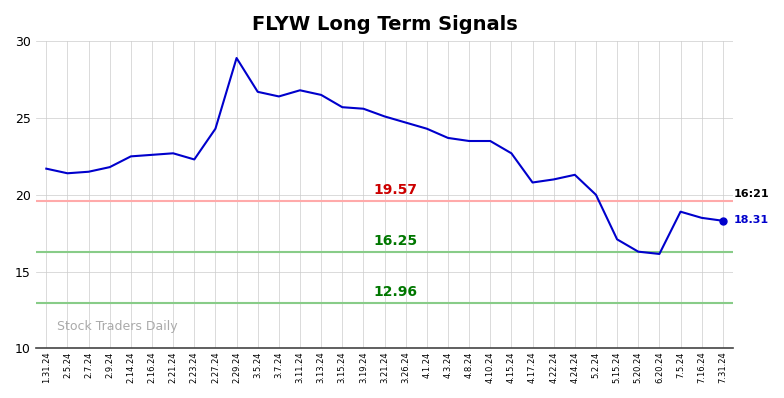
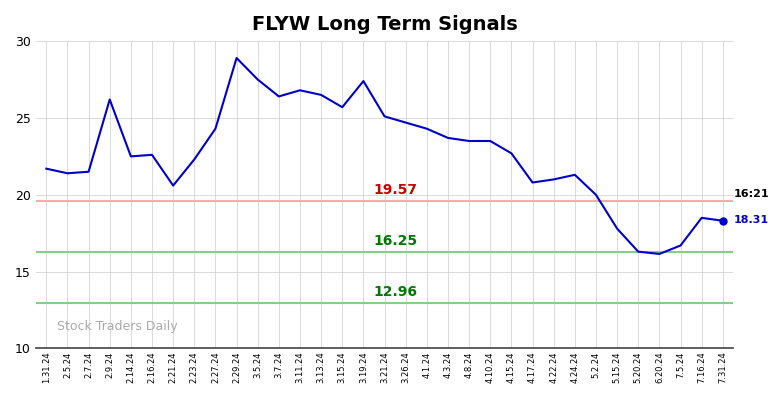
2.9.24: 21.8 -> 26.2
2.21.24: 22.7 -> 20.6
3.5.24: 26.7 -> 27.5
3.19.24: 25.6 -> 27.4
5.15.24: 17.1 -> 17.8
7.5.24: 18.9 -> 16.7
